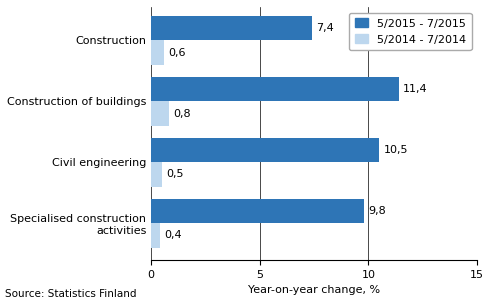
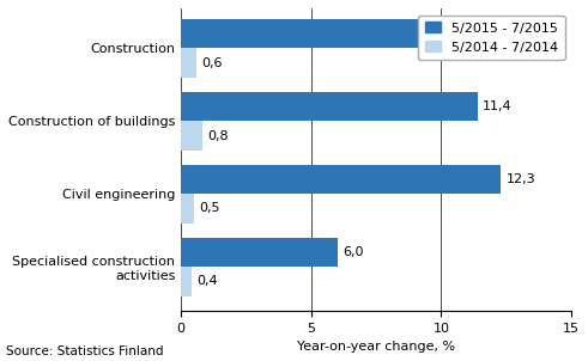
5/2015 - 7/2015/Construction: 7,4 -> 9,2
5/2015 - 7/2015/Civil engineering: 10,5 -> 12,3
5/2015 - 7/2015/Specialised construction activities: 9,8 -> 6,0
